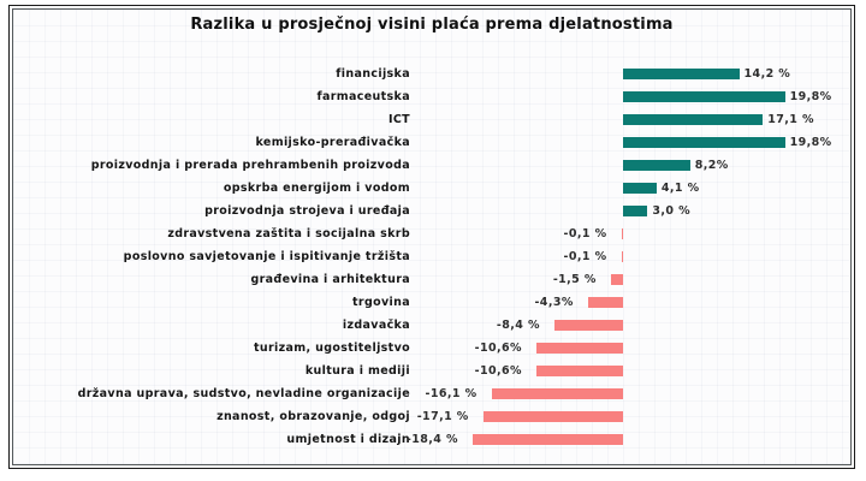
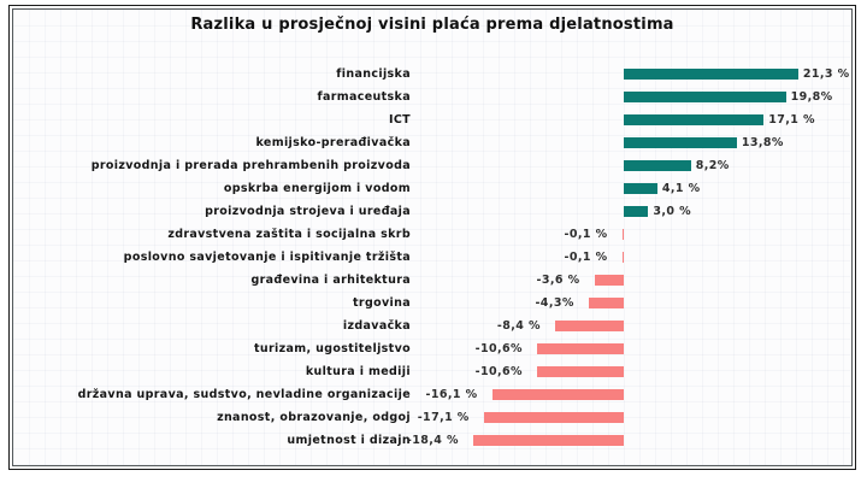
financijska: 14,2 -> 21,3
kemijsko-prerađivačka: 19,8% -> 13,8%
građevina i arhitektura: -1,5 -> -3,6
